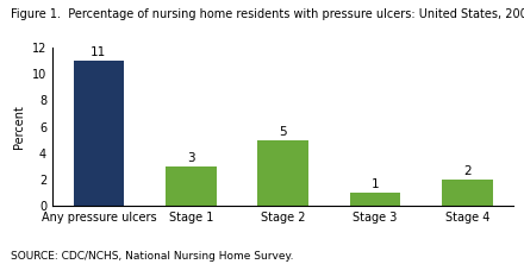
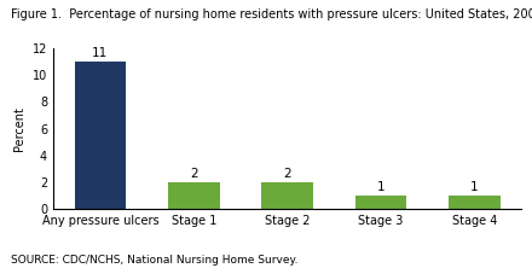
Stage 1: 3 -> 2
Stage 2: 5 -> 2
Stage 4: 2 -> 1
